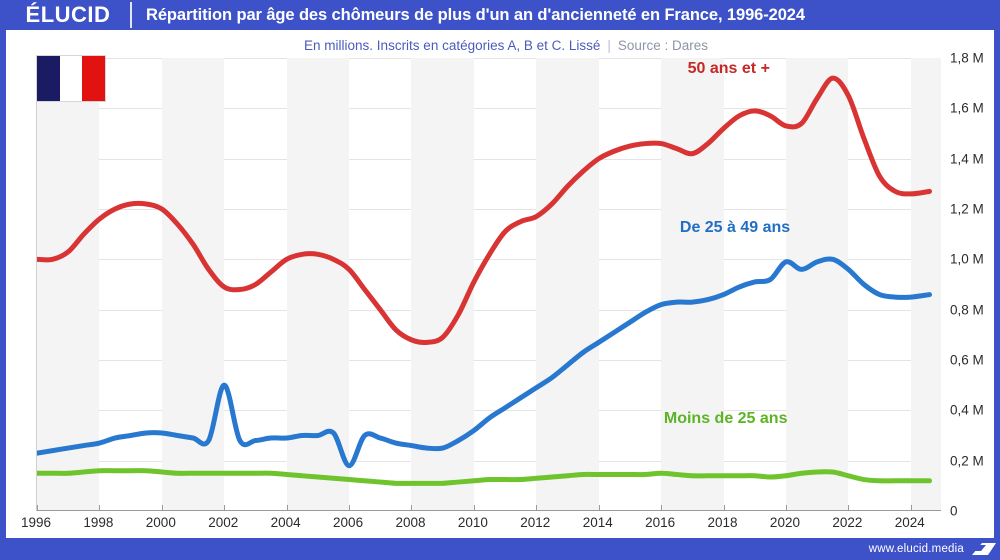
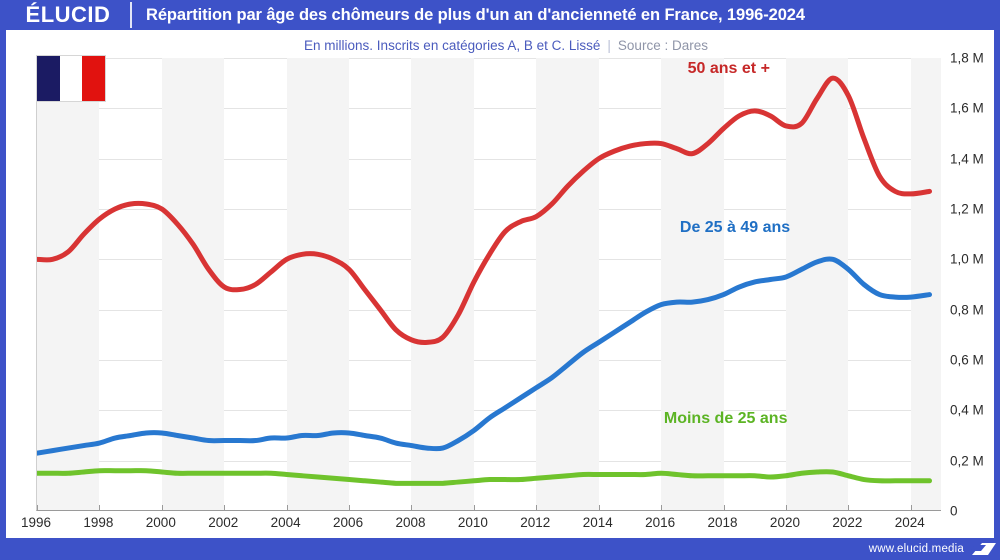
De 25 à 49 ans/2002: 0,50M -> 0,28M
De 25 à 49 ans/2006: 0,18M -> 0,31M
De 25 à 49 ans/2020: 0,99M -> 0,93M
